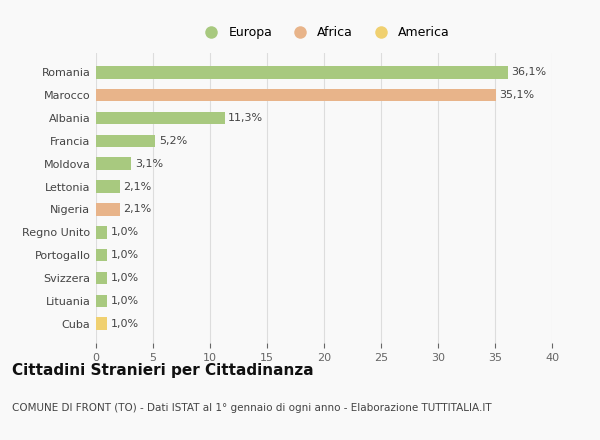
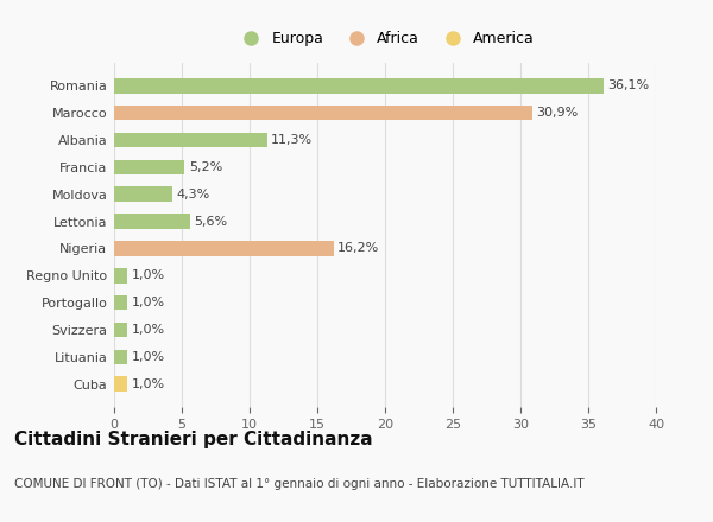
Marocco: 35,1% -> 30,9%
Moldova: 3,1% -> 4,3%
Lettonia: 2,1% -> 5,6%
Nigeria: 2,1% -> 16,2%
